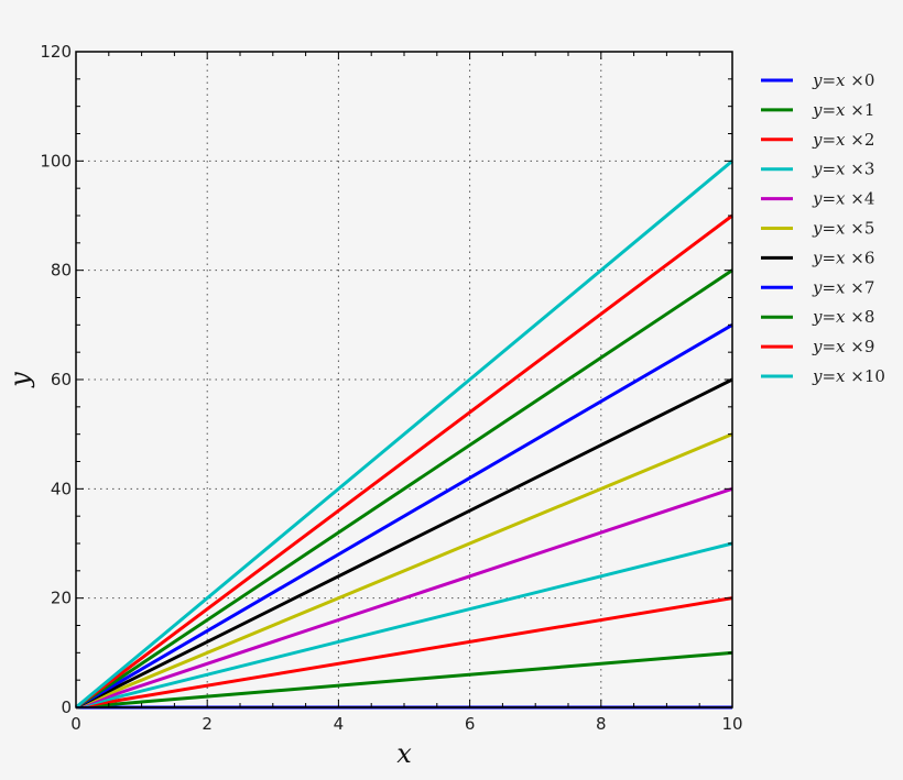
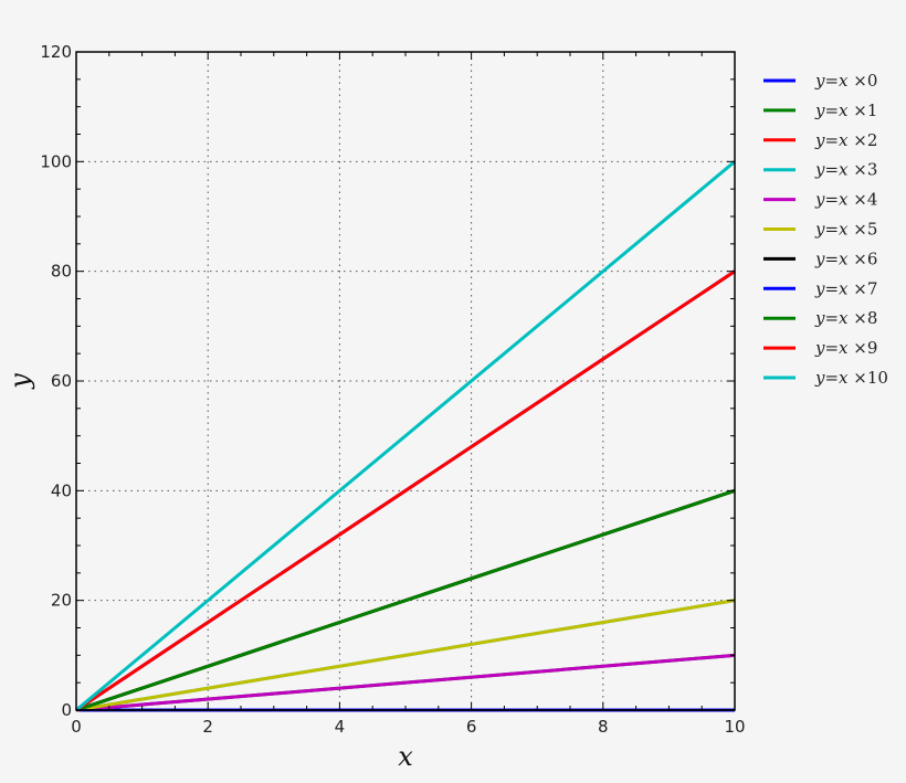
y=x ×2/10: 20 -> 40
y=x ×3/10: 30 -> 20
y=x ×4/10: 40 -> 10
y=x ×5/10: 50 -> 20
y=x ×6/10: 60 -> 40
y=x ×7/10: 70 -> 80
y=x ×8/10: 80 -> 40
y=x ×9/10: 90 -> 80
